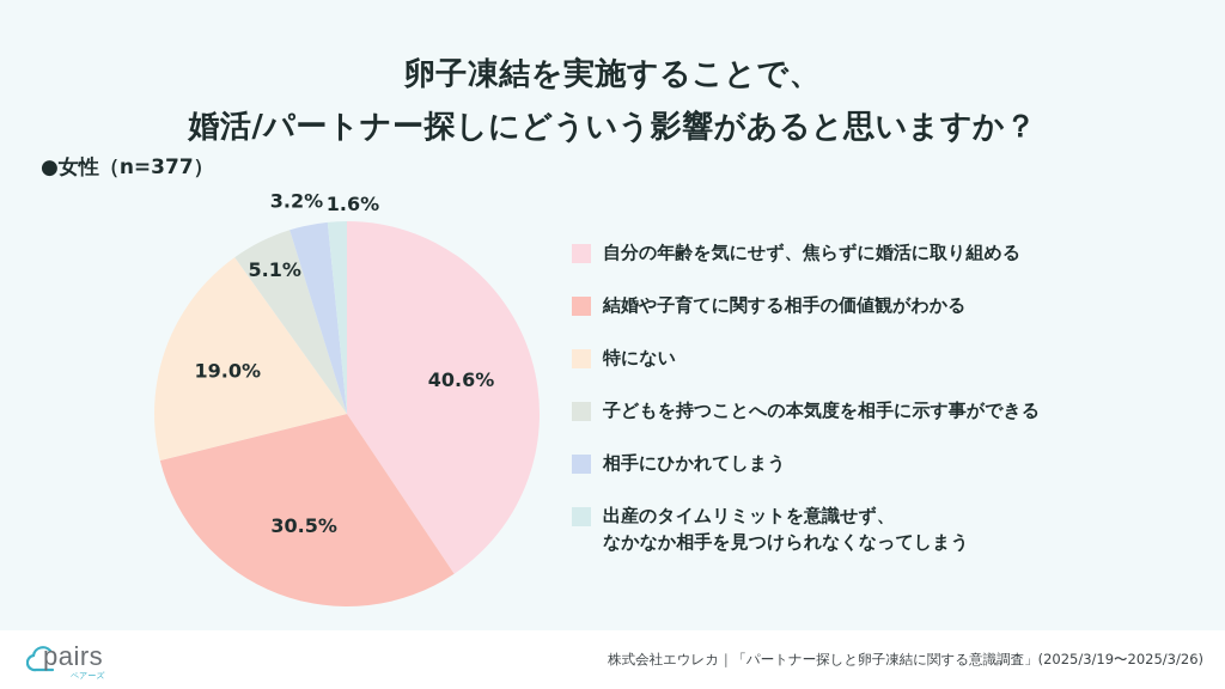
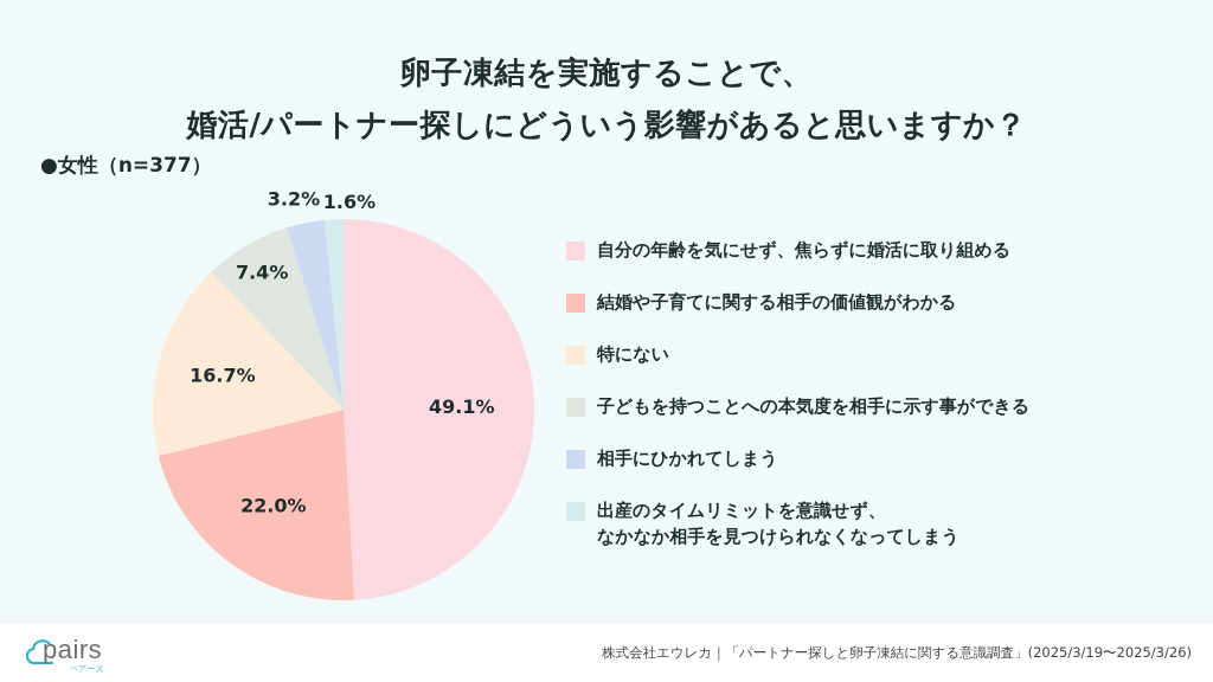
自分の年齢を気にせず、焦らずに婚活に取り組める: 40.6% -> 49.1%
結婚や子育てに関する相手の価値観がわかる: 30.5% -> 22.0%
特にない: 19.0% -> 16.7%
子どもを持つことへの本気度を相手に示す事ができる: 5.1% -> 7.4%
